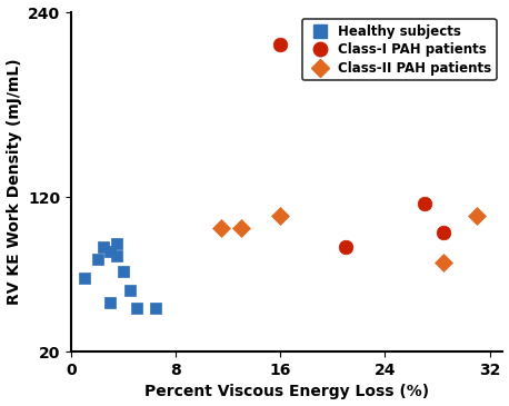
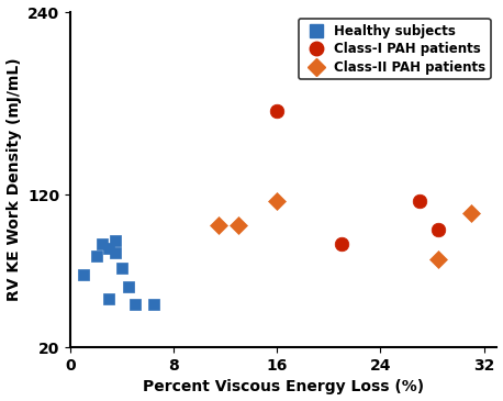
Class-I PAH patients/16: 219 -> 175
Class-II PAH patients/16: 108 -> 116
